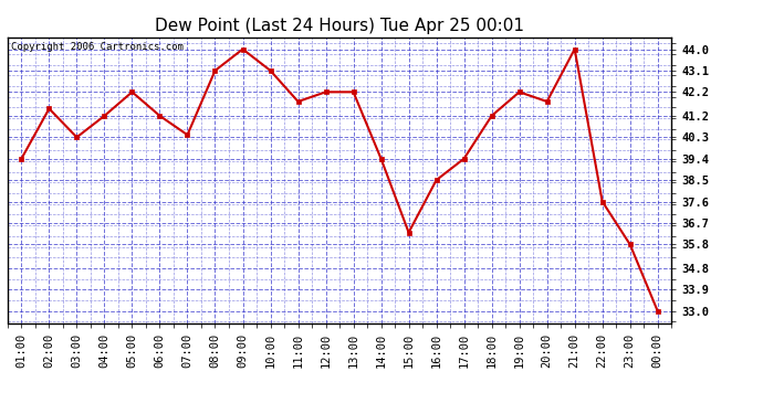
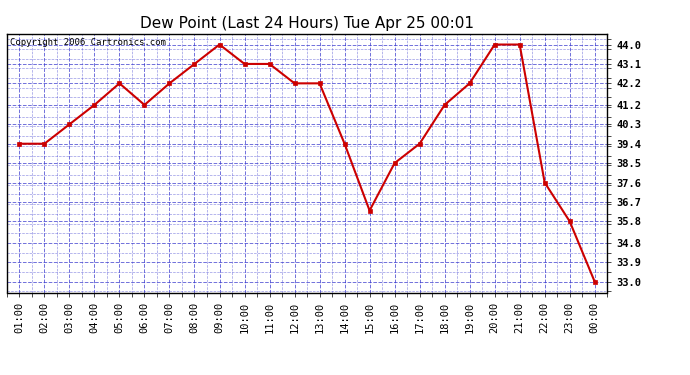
02:00: 41.5 -> 39.4
07:00: 40.4 -> 42.2
11:00: 41.8 -> 43.1
20:00: 41.8 -> 44.0
